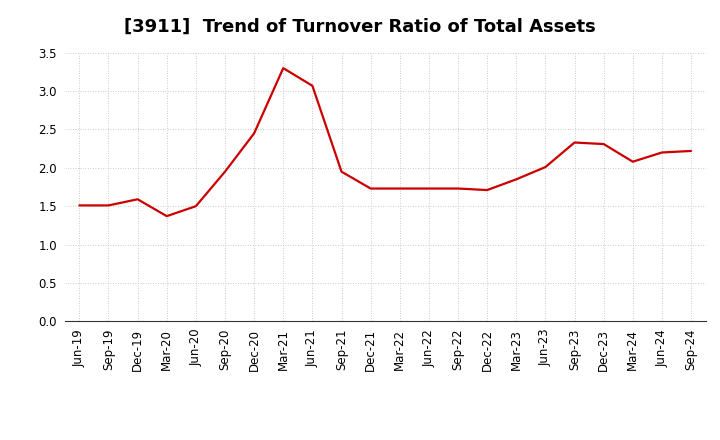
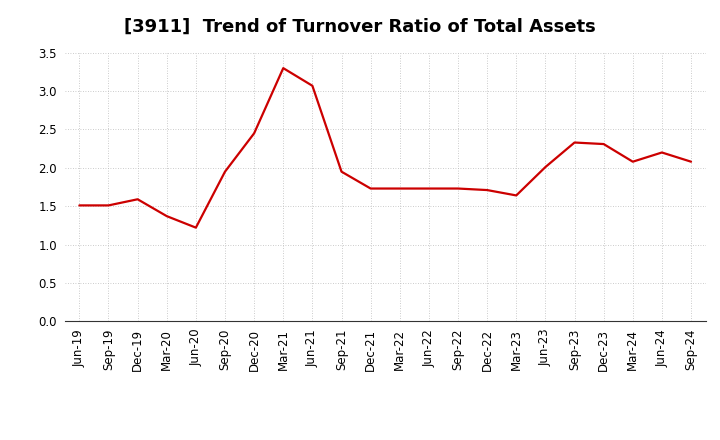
Jun-20: 1.50 -> 1.22
Mar-23: 1.85 -> 1.64
Sep-24: 2.22 -> 2.08
